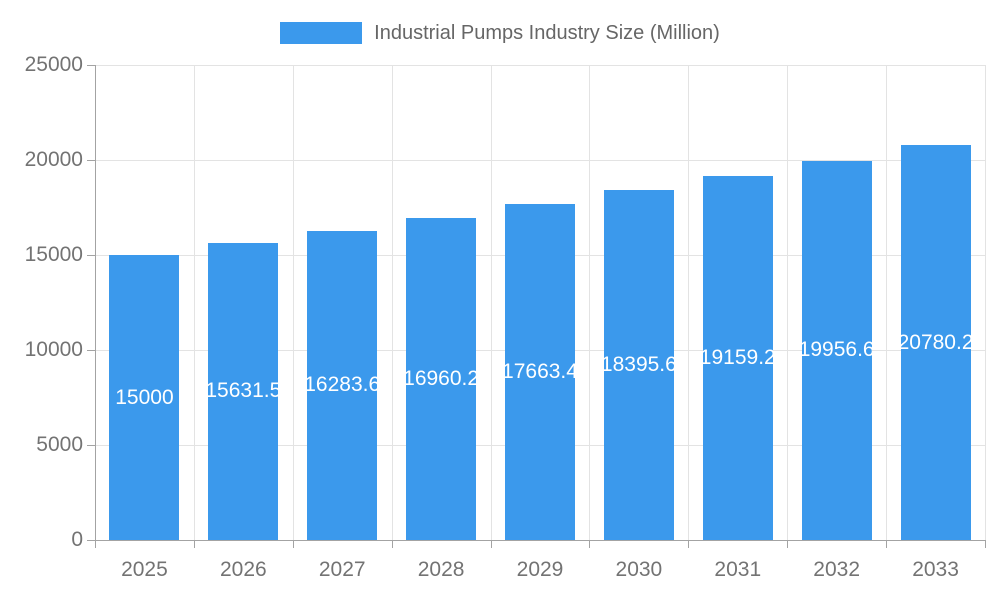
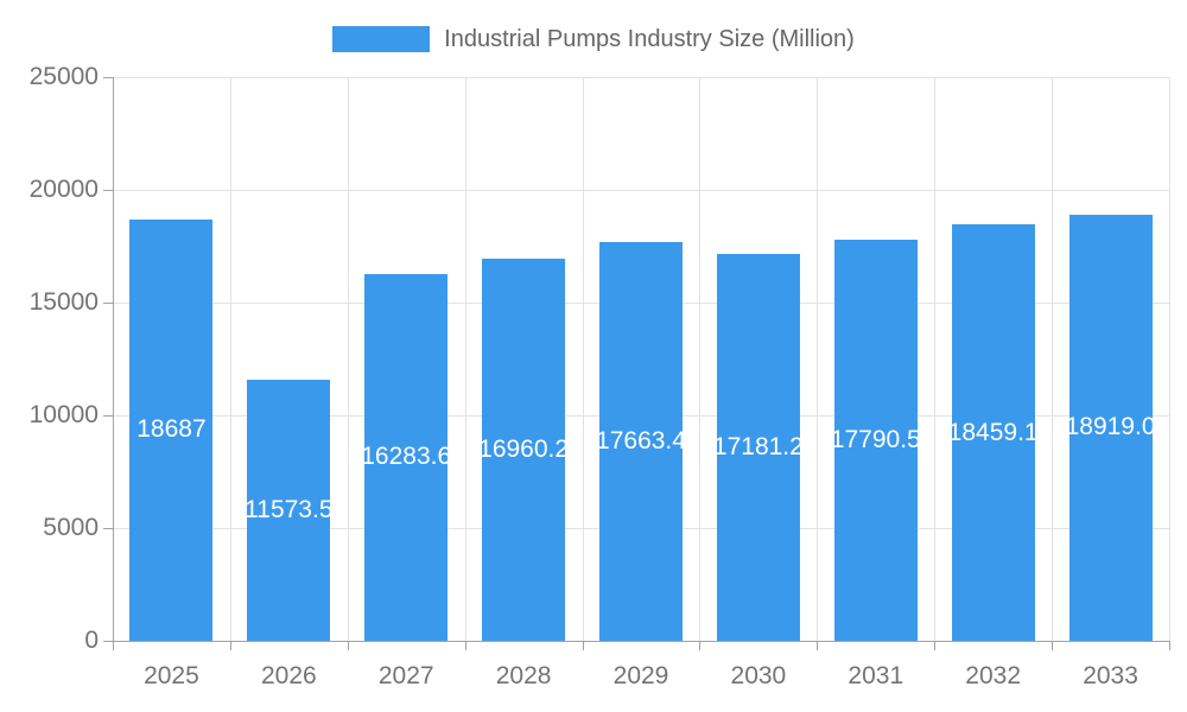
2025: 15000 -> 18687
2026: 15631.5 -> 11573.5
2030: 18395.6 -> 17181.2
2031: 19159.2 -> 17790.5
2032: 19956.6 -> 18459.1
2033: 20780.2 -> 18919.0
